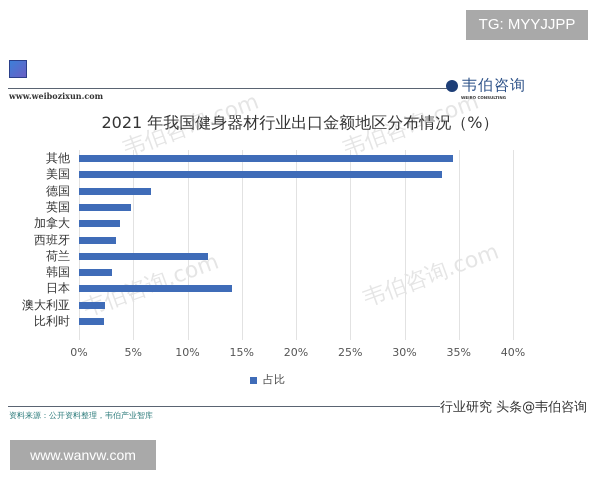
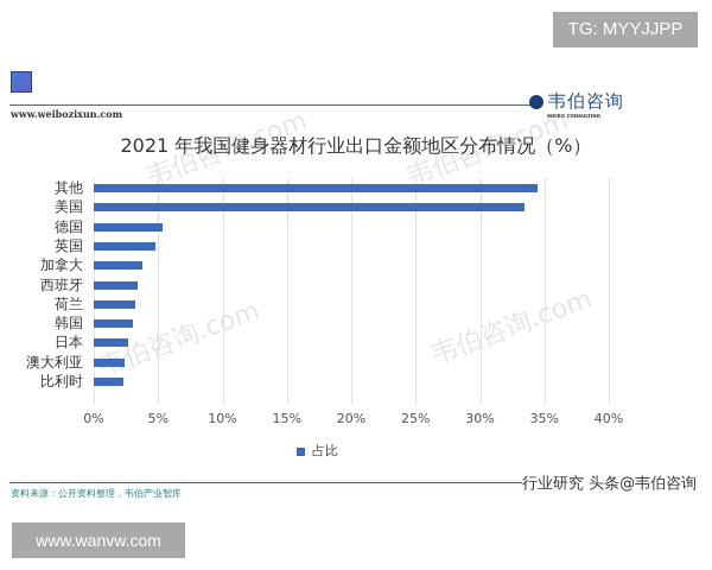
德国: 6.6% -> 5.3%
荷兰: 11.9% -> 3.2%
日本: 14.1% -> 2.7%
